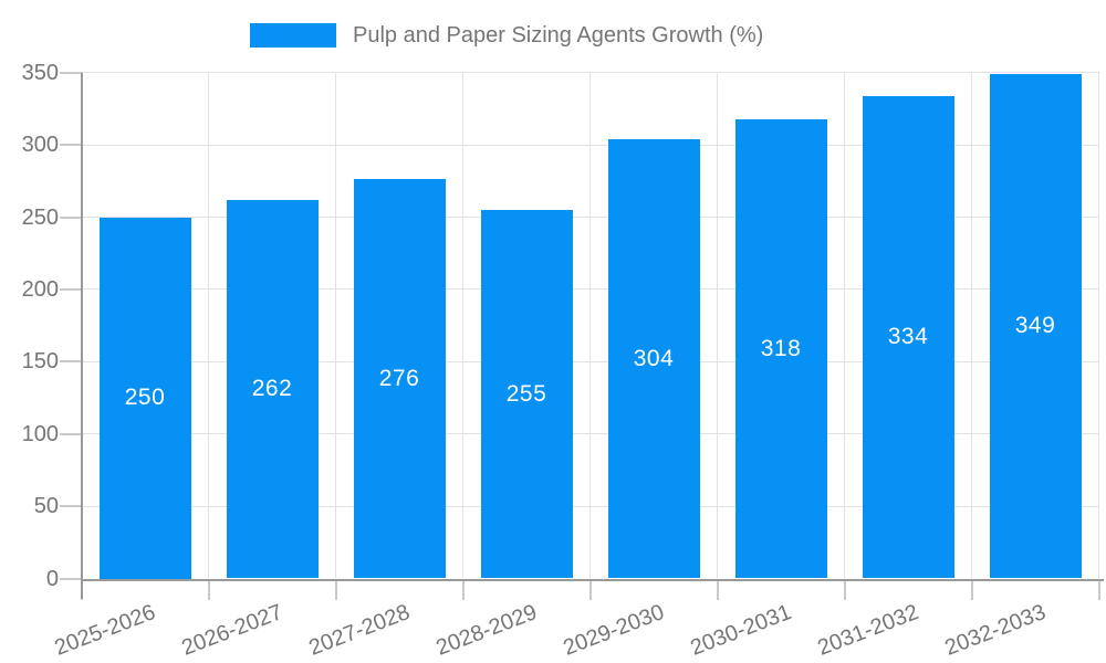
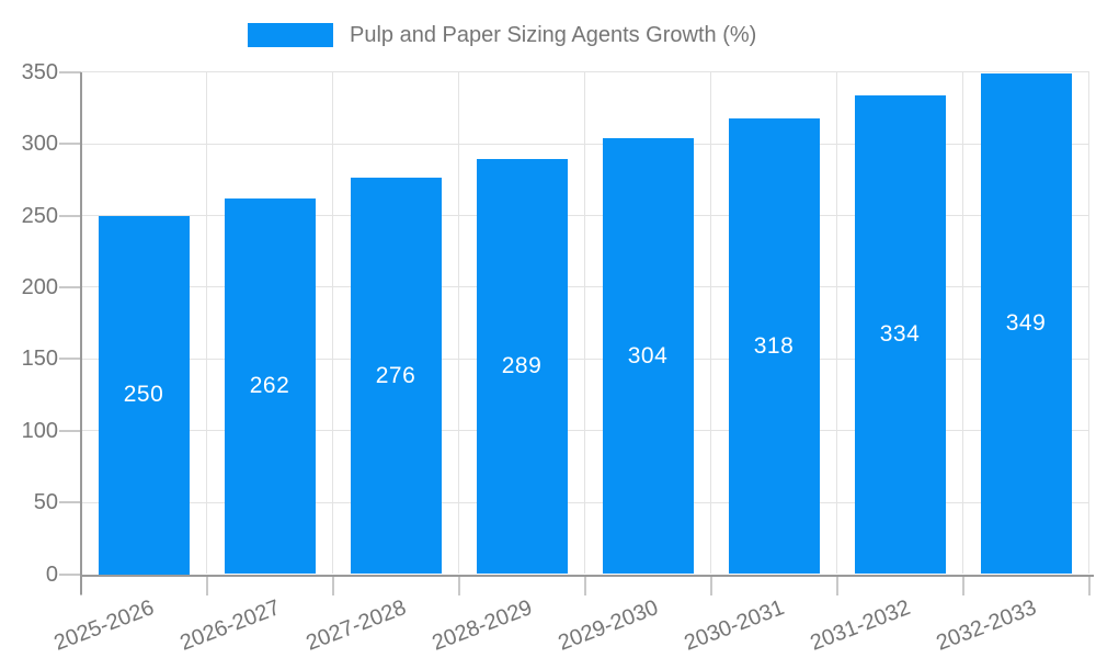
2028-2029: 255 -> 289
